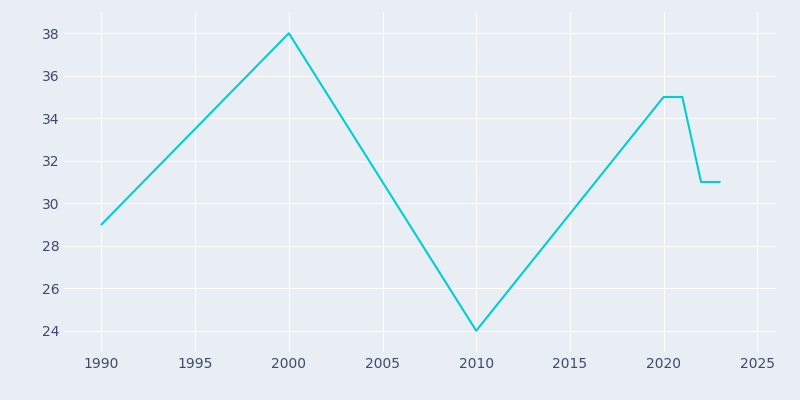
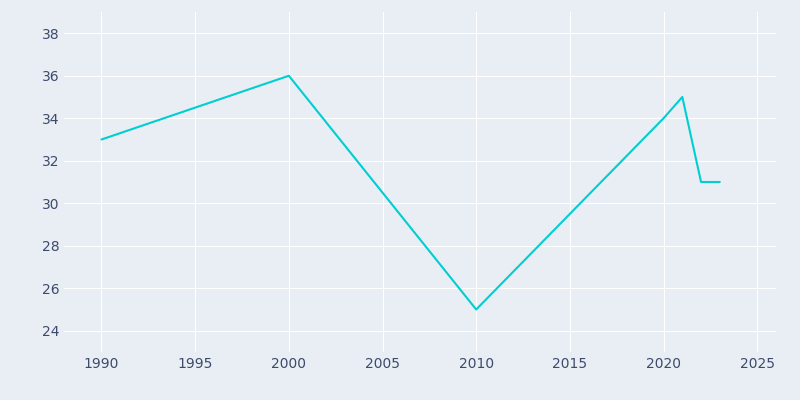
1990: 29 -> 33
2000: 38 -> 36
2010: 24 -> 25
2020: 35 -> 34
